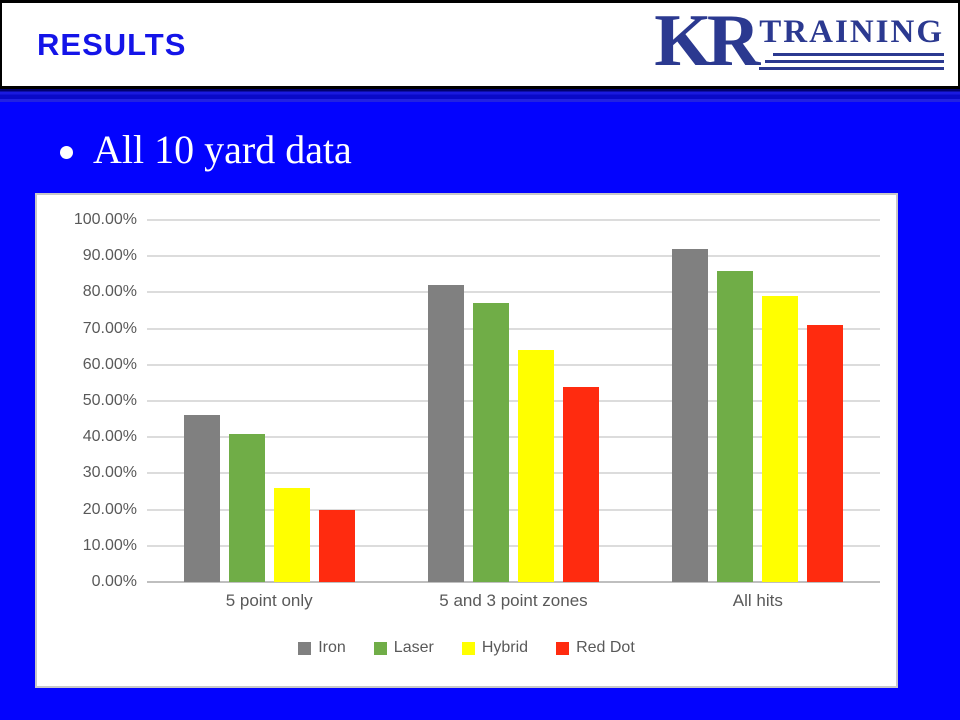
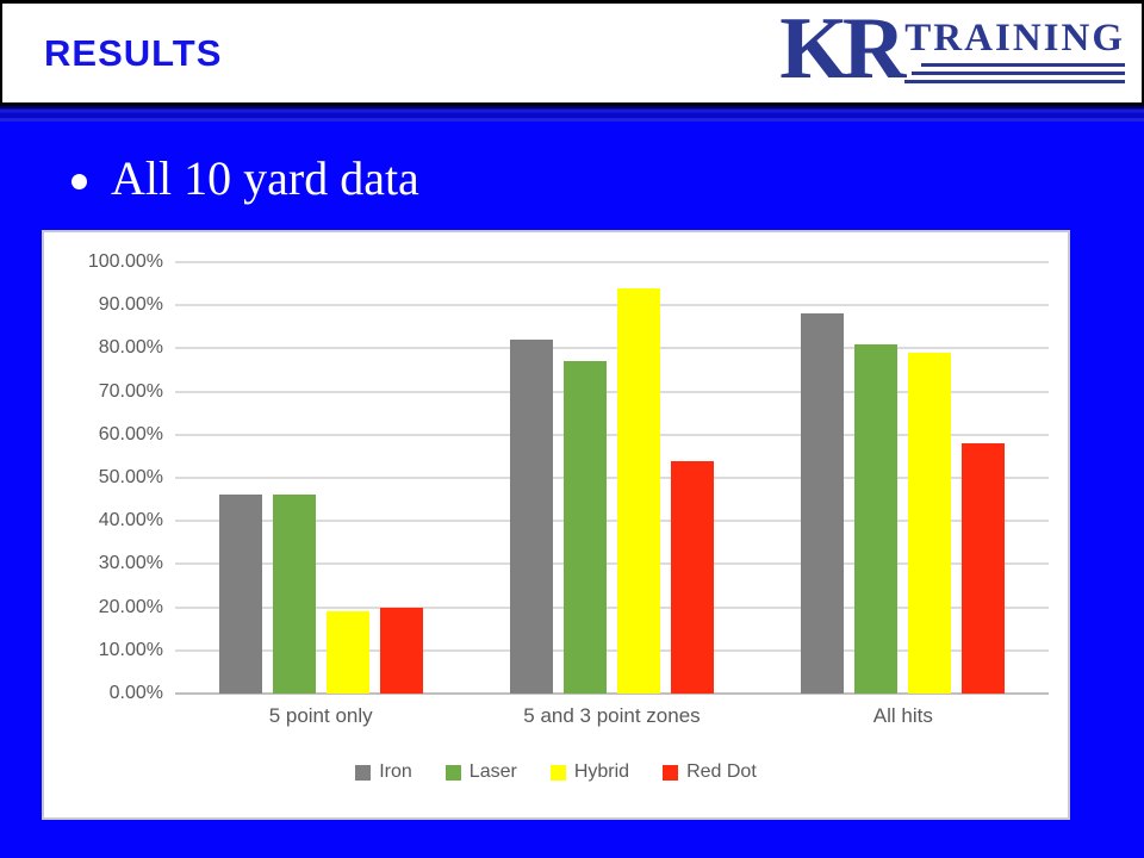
Laser/5 point only: 41% -> 46%
Hybrid/5 point only: 26% -> 19%
Hybrid/5 and 3 point zones: 64% -> 94%
Iron/All hits: 92% -> 88%
Laser/All hits: 86% -> 81%
Red Dot/All hits: 71% -> 58%
